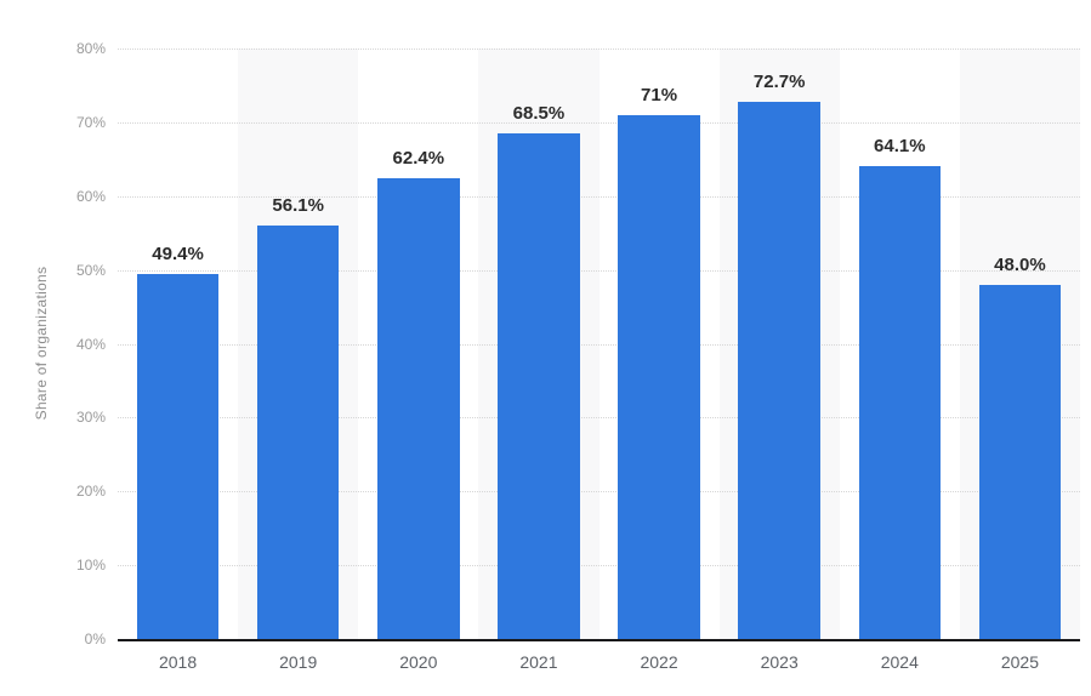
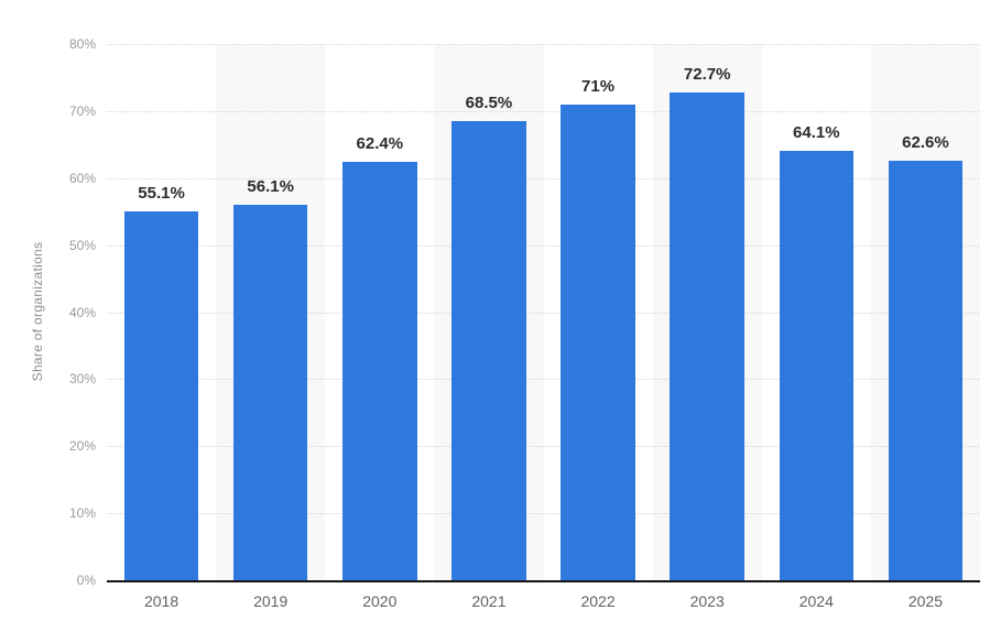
2018: 49.4% -> 55.1%
2025: 48.0% -> 62.6%
